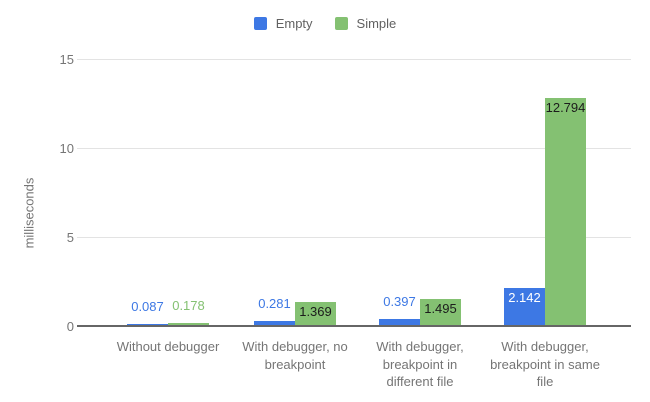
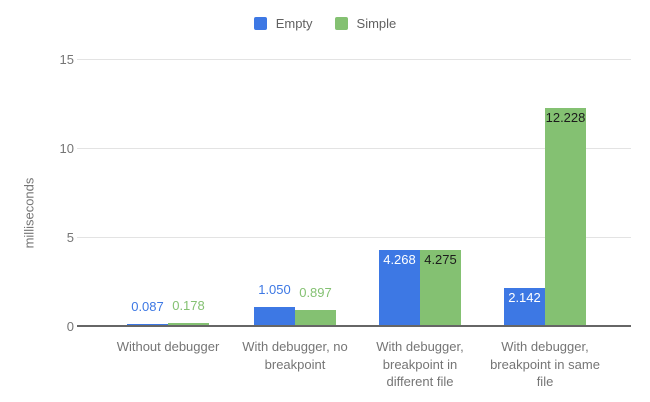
Empty/With debugger, no breakpoint: 0.281 -> 1.050
Simple/With debugger, no breakpoint: 1.369 -> 0.897
Empty/With debugger, breakpoint in different file: 0.397 -> 4.268
Simple/With debugger, breakpoint in different file: 1.495 -> 4.275
Simple/With debugger, breakpoint in same file: 12.794 -> 12.228
